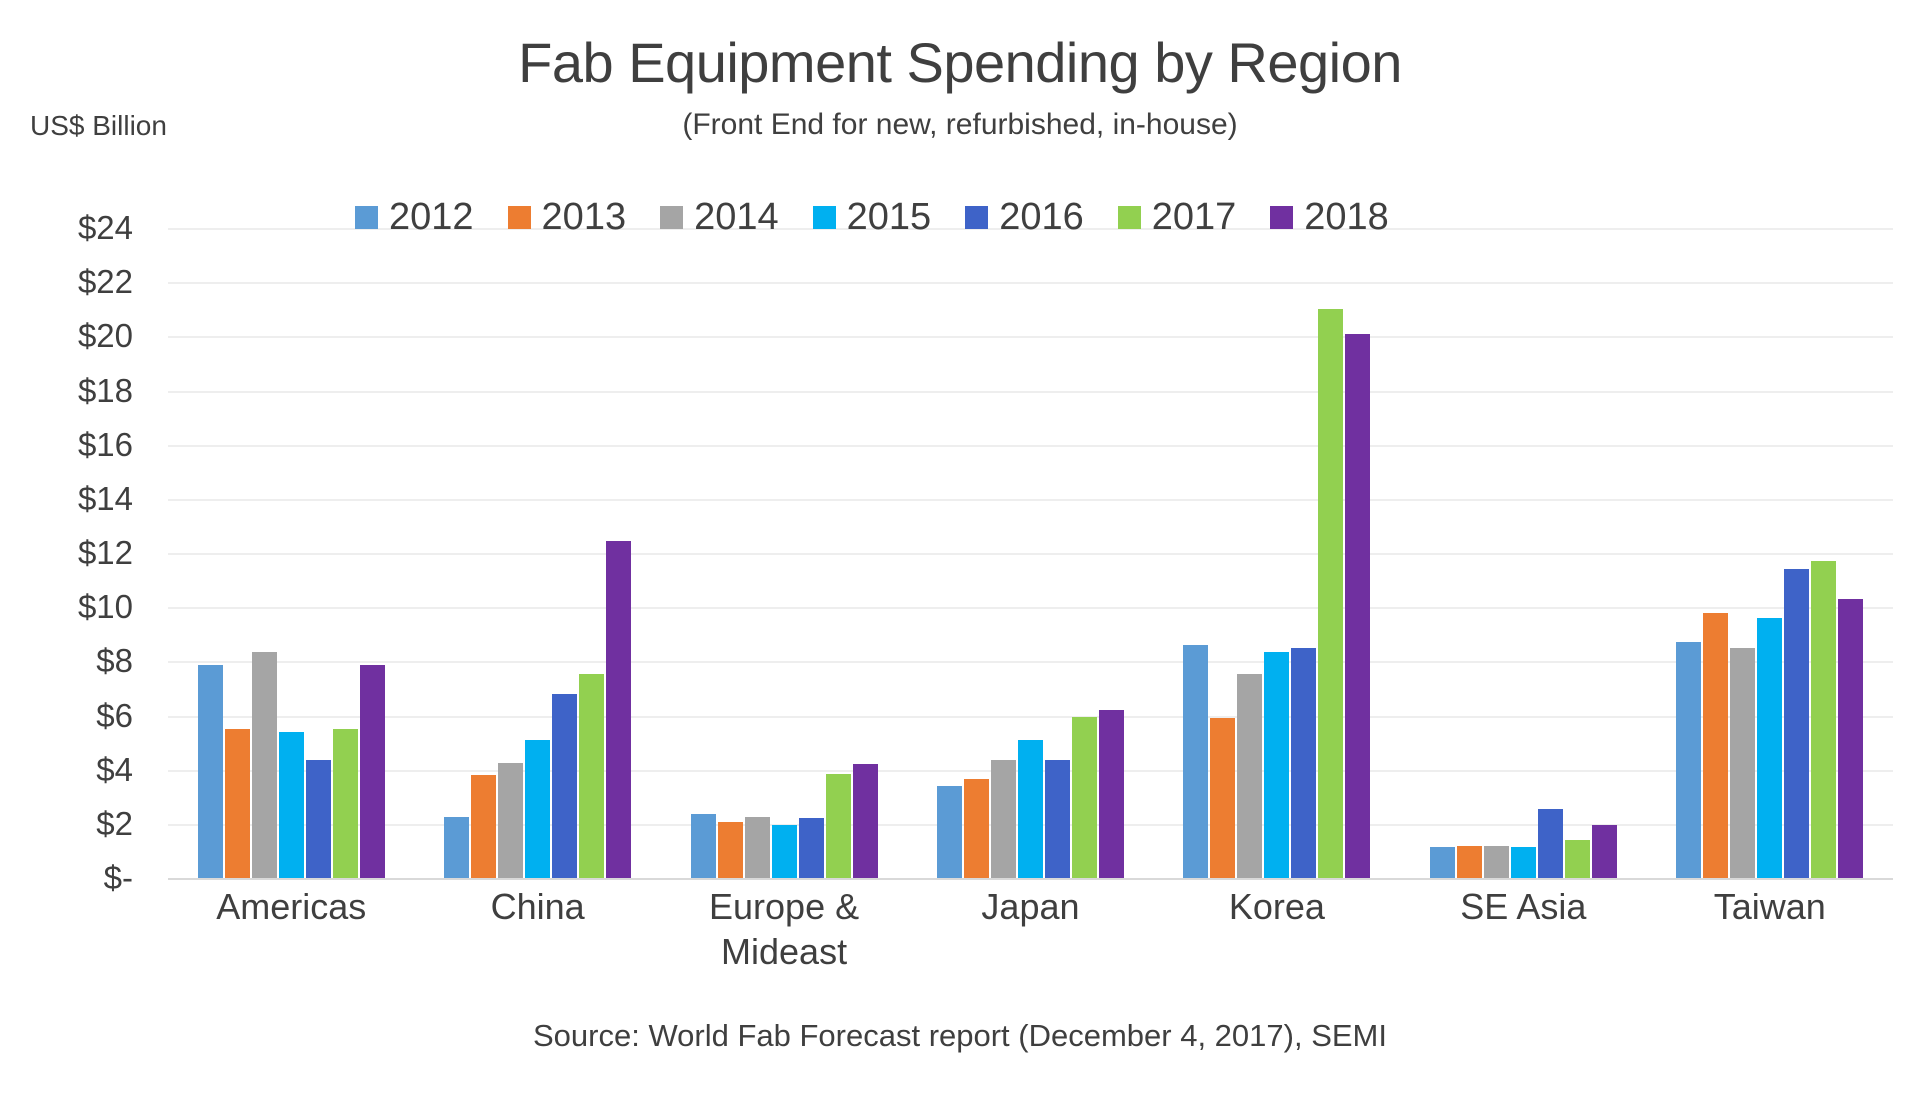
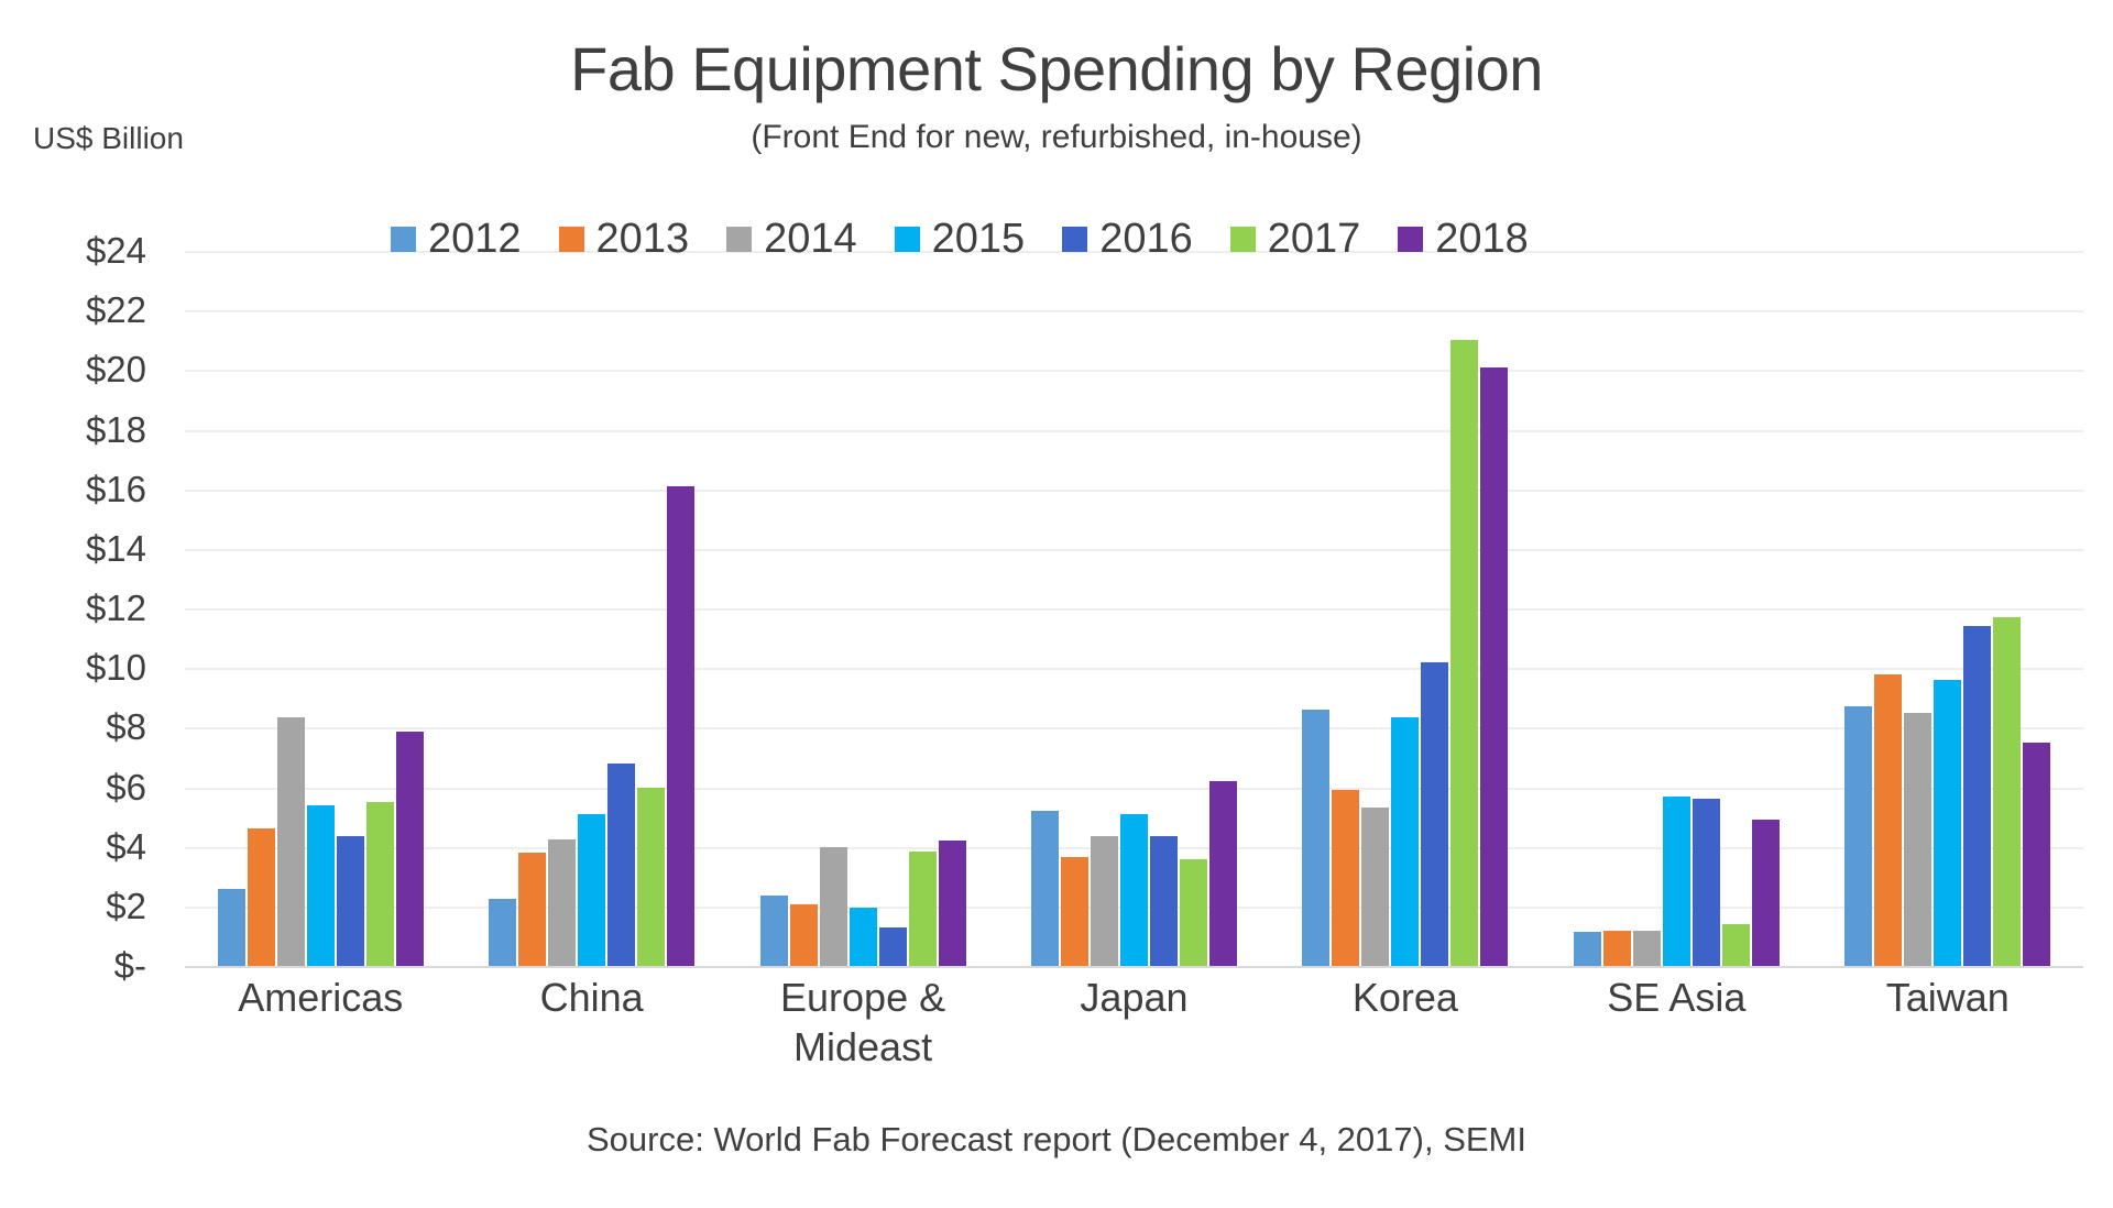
2012/Americas: $7.8 -> $2.6
2013/Americas: $5.5 -> $4.6
2017/China: $7.5 -> $6.0
2018/China: $12.4 -> $16.1
2014/Europe & Mideast: $2.2 -> $4.0
2016/Europe & Mideast: $2.2 -> $1.3
2012/Japan: $3.4 -> $5.2
2017/Japan: $6.0 -> $3.6
2014/Korea: $7.5 -> $5.3
2016/Korea: $8.5 -> $10.2
2015/SE Asia: $1.1 -> $5.7
2016/SE Asia: $2.5 -> $5.6
2018/SE Asia: $1.9 -> $4.9
2018/Taiwan: $10.3 -> $7.5
